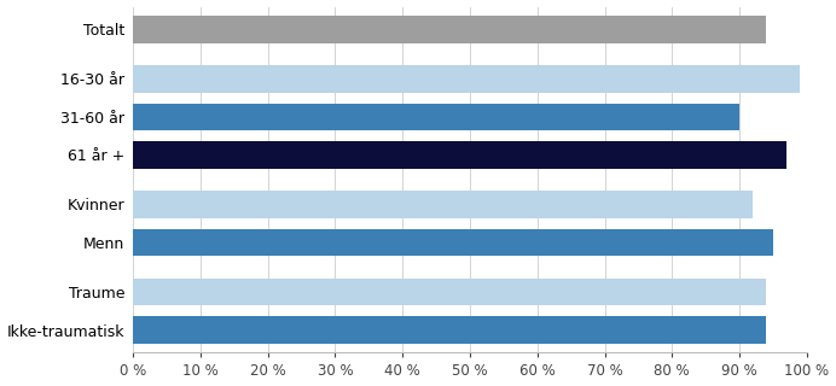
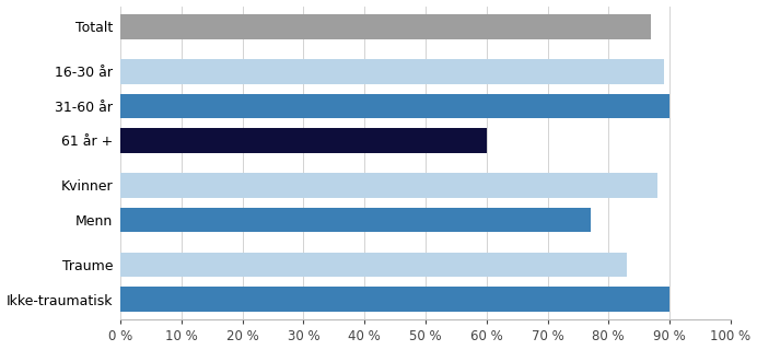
Totalt: 94 % -> 87 %
16-30 år: 99 % -> 89 %
61 år +: 97 % -> 60 %
Kvinner: 92 % -> 88 %
Menn: 95 % -> 77 %
Traume: 94 % -> 83 %
Ikke-traumatisk: 94 % -> 90 %
